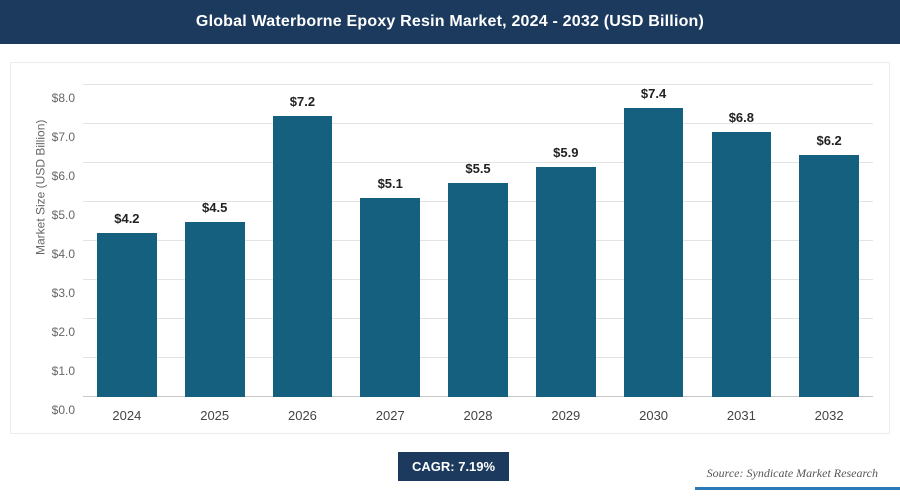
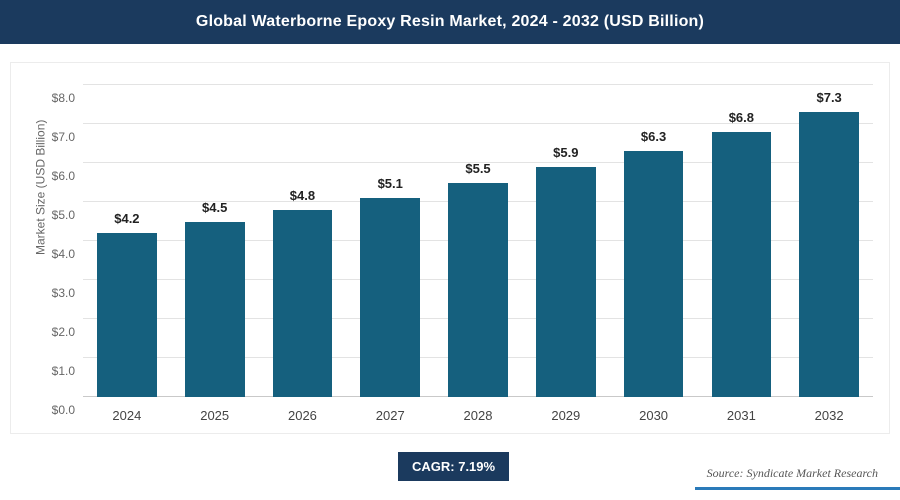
2026: $7.2 -> $4.8
2030: $7.4 -> $6.3
2032: $6.2 -> $7.3
